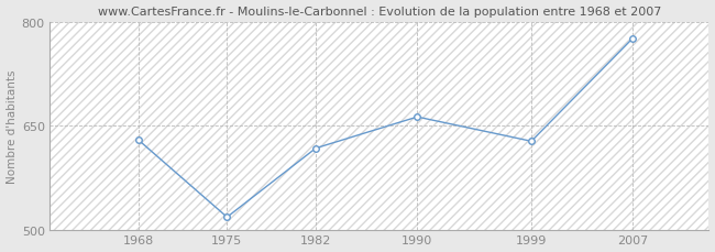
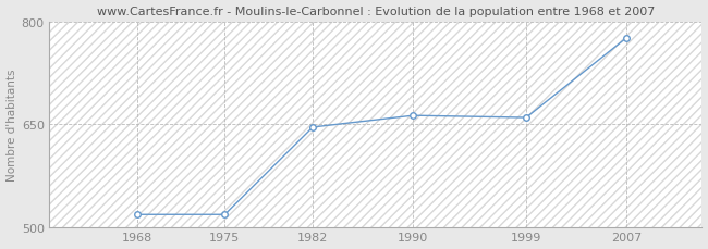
1968: 630 -> 519
1982: 618 -> 646
1999: 628 -> 660
